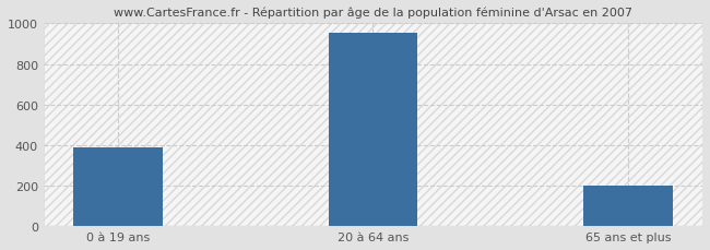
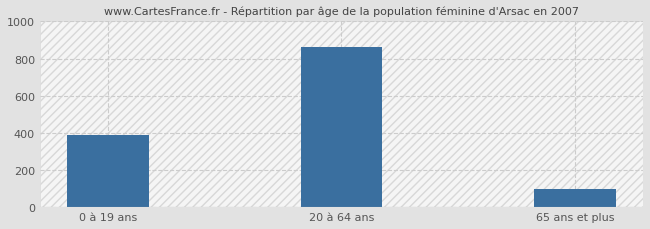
20 à 64 ans: 960 -> 860
65 ans et plus: 200 -> 100
